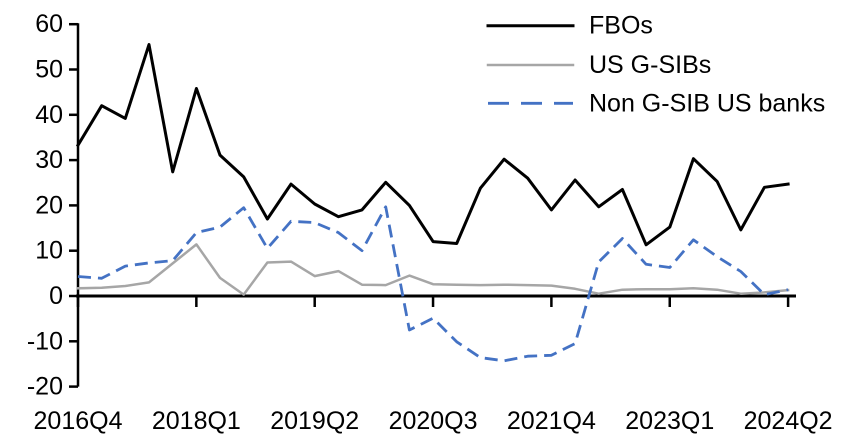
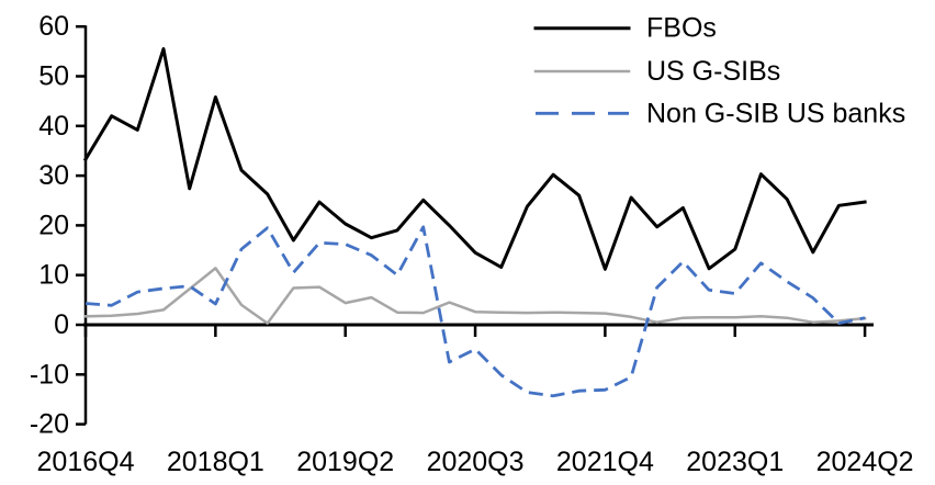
Non G-SIB US banks/2018Q1: 14 -> 4
FBOs/2020Q3: 12 -> 14
FBOs/2021Q4: 19 -> 11
